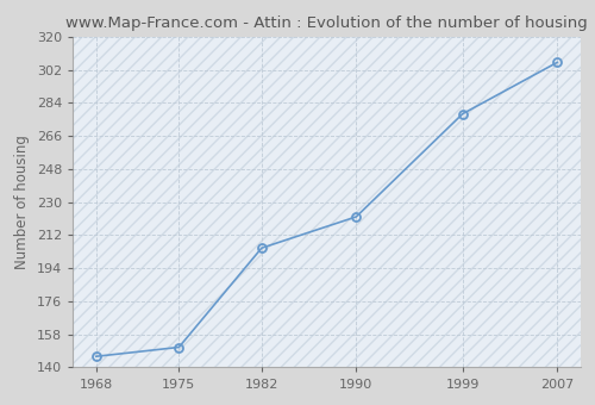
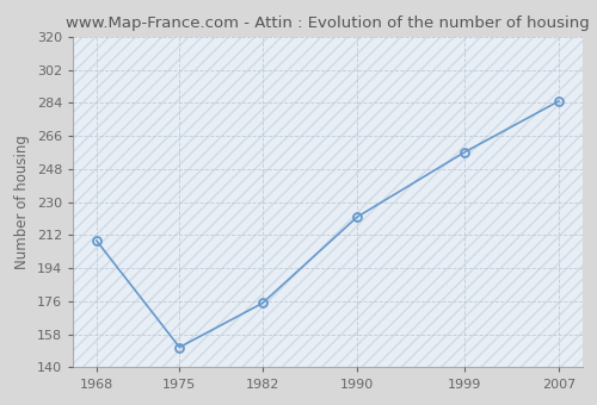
1968: 146 -> 209
1982: 205 -> 175
1999: 278 -> 257
2007: 306 -> 285
